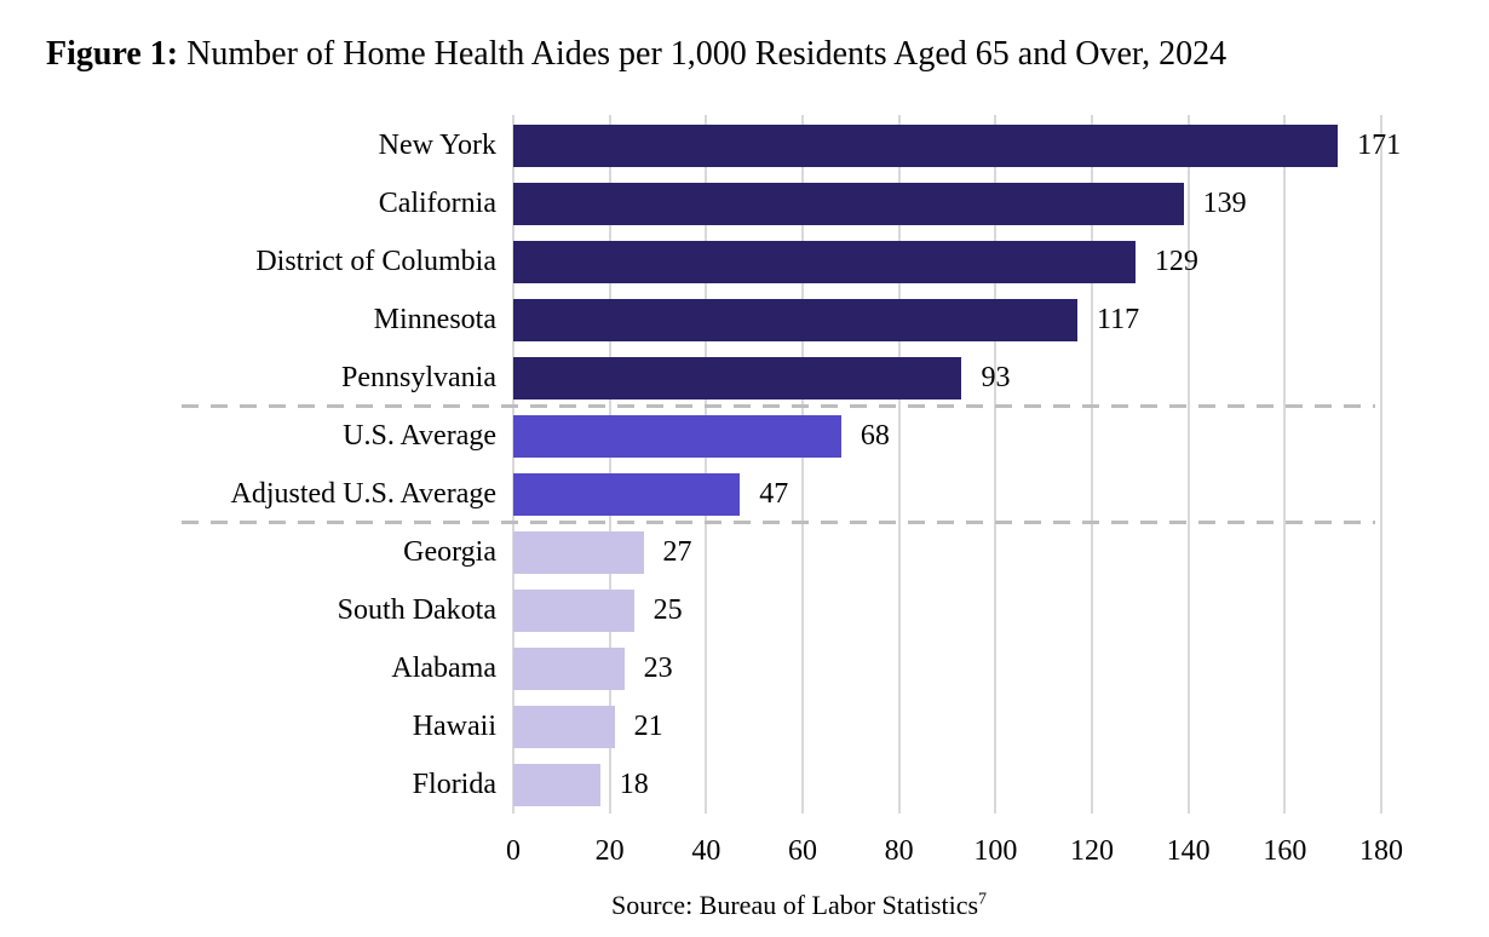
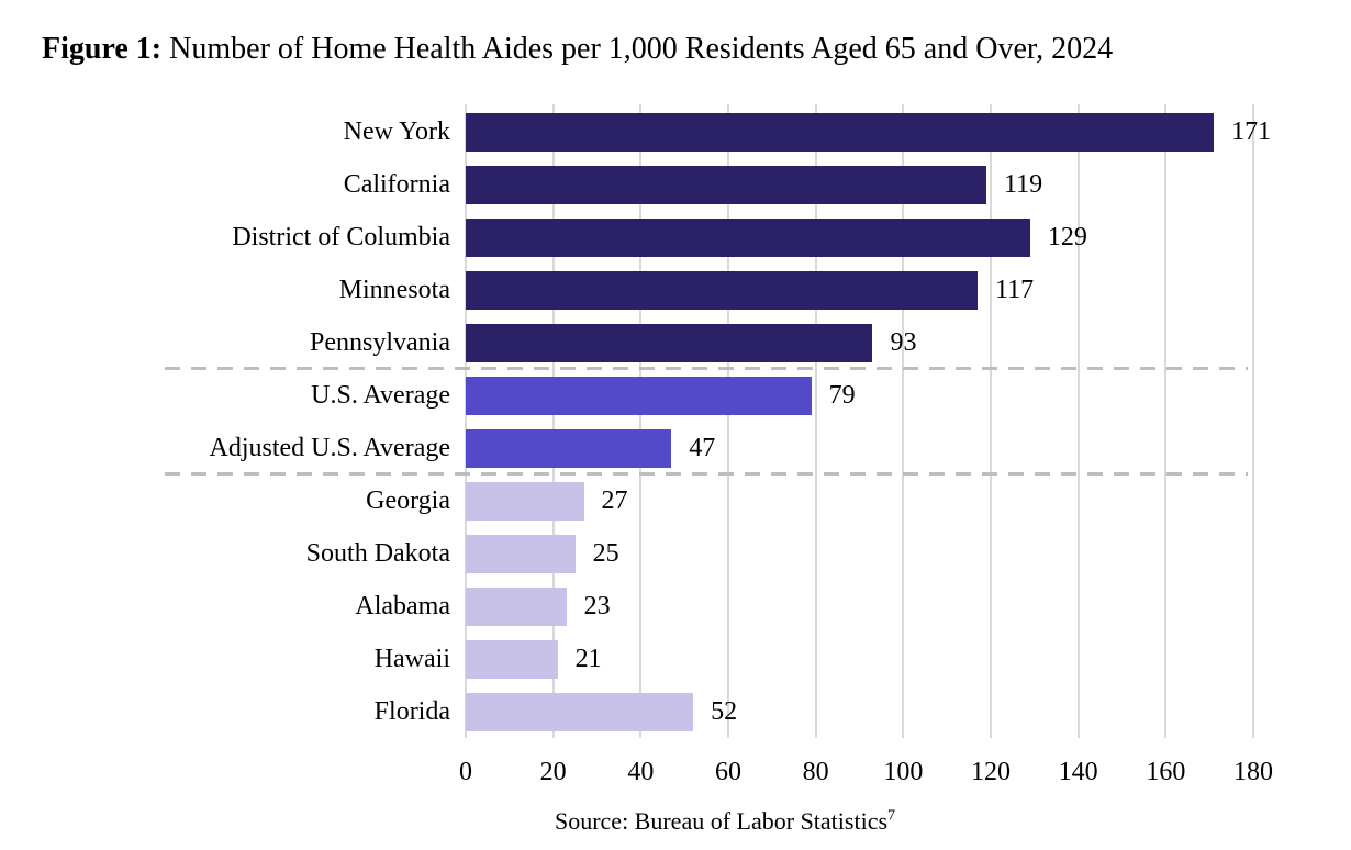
California: 139 -> 119
U.S. Average: 68 -> 79
Florida: 18 -> 52
